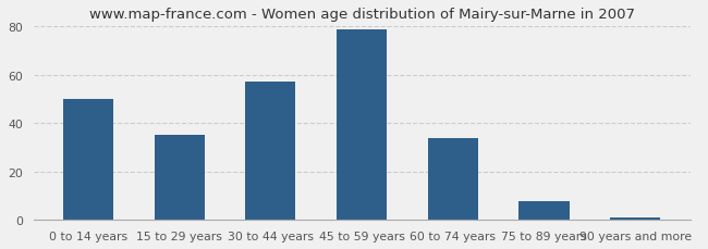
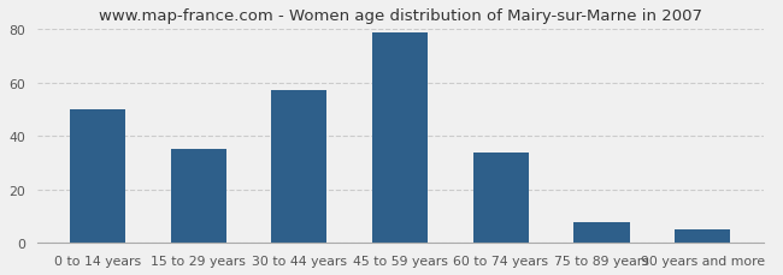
90 years and more: 1 -> 5
